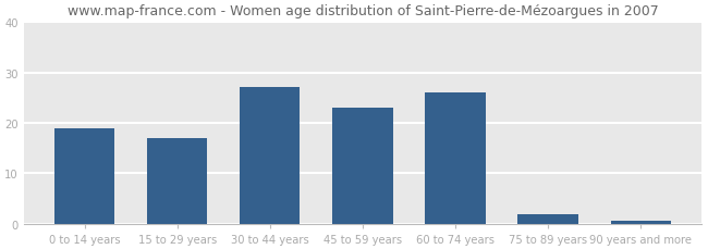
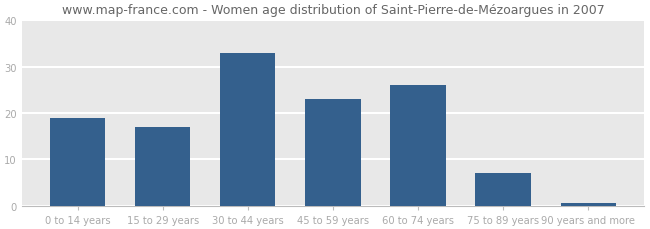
30 to 44 years: 27.0 -> 33.0
75 to 89 years: 2.0 -> 7.0
